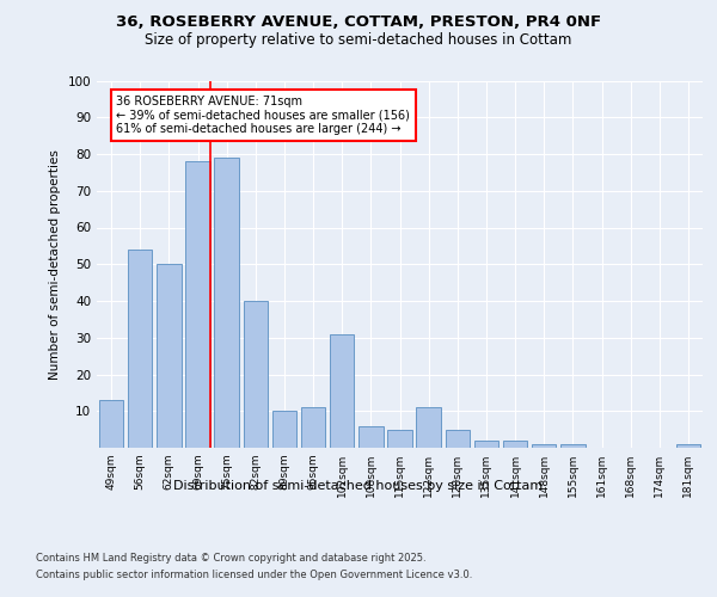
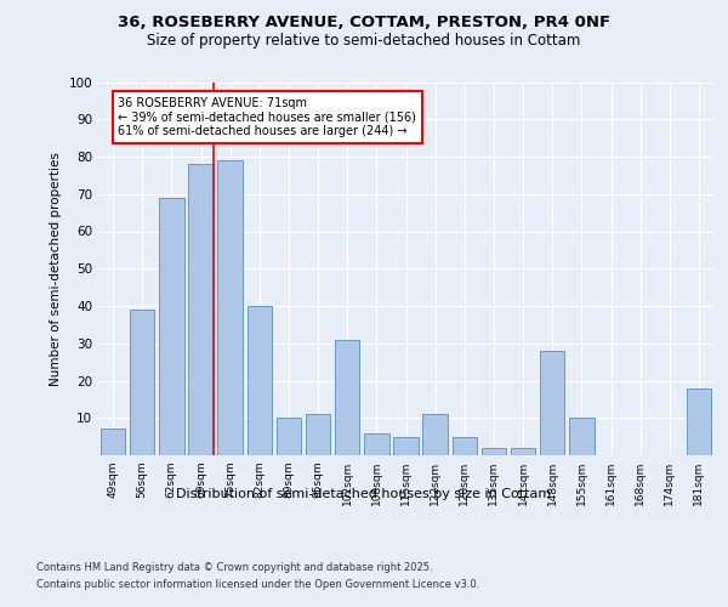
49sqm: 13 -> 7
56sqm: 54 -> 39
62sqm: 50 -> 69
148sqm: 1 -> 28
155sqm: 1 -> 10
181sqm: 1 -> 18
